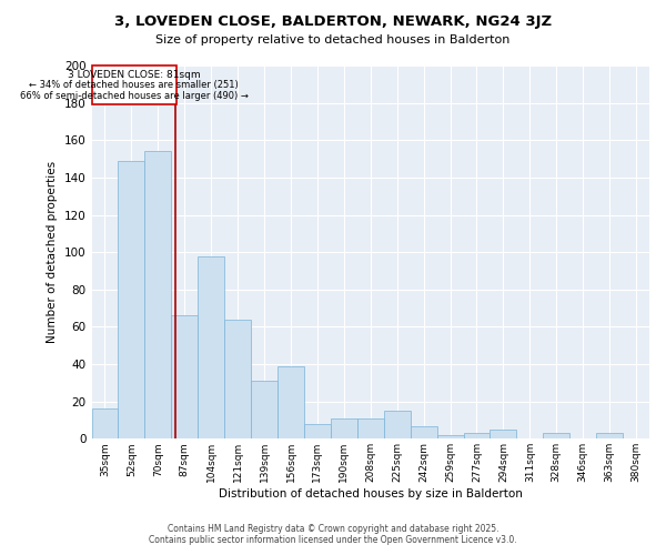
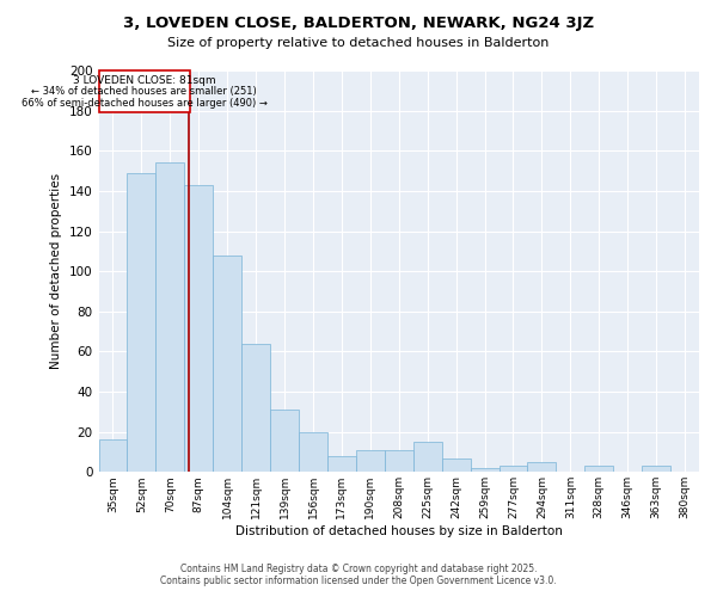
87sqm: 66 -> 143
104sqm: 98 -> 108
156sqm: 39 -> 20
